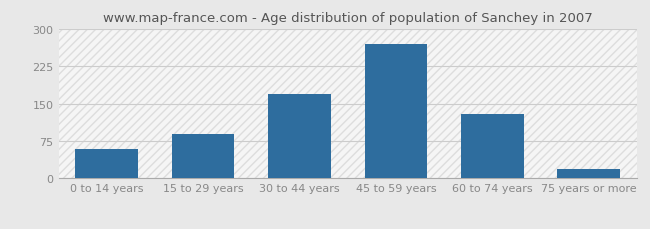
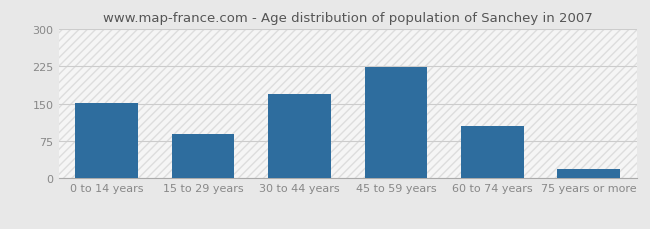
0 to 14 years: 60 -> 152
45 to 59 years: 270 -> 224
60 to 74 years: 130 -> 105
